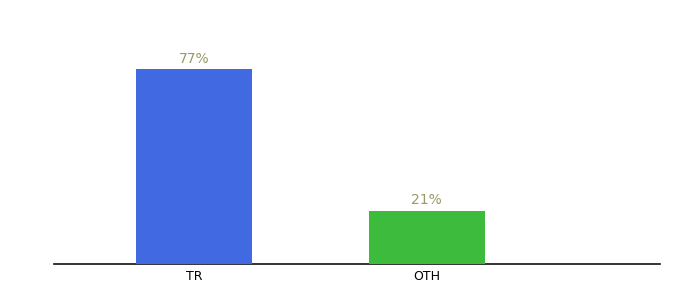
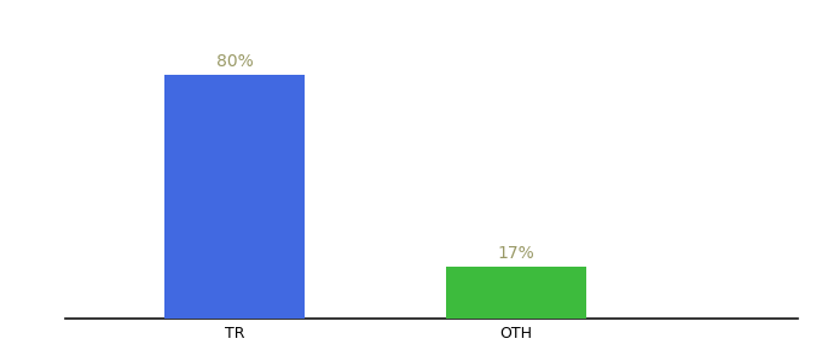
TR: 77% -> 80%
OTH: 21% -> 17%
